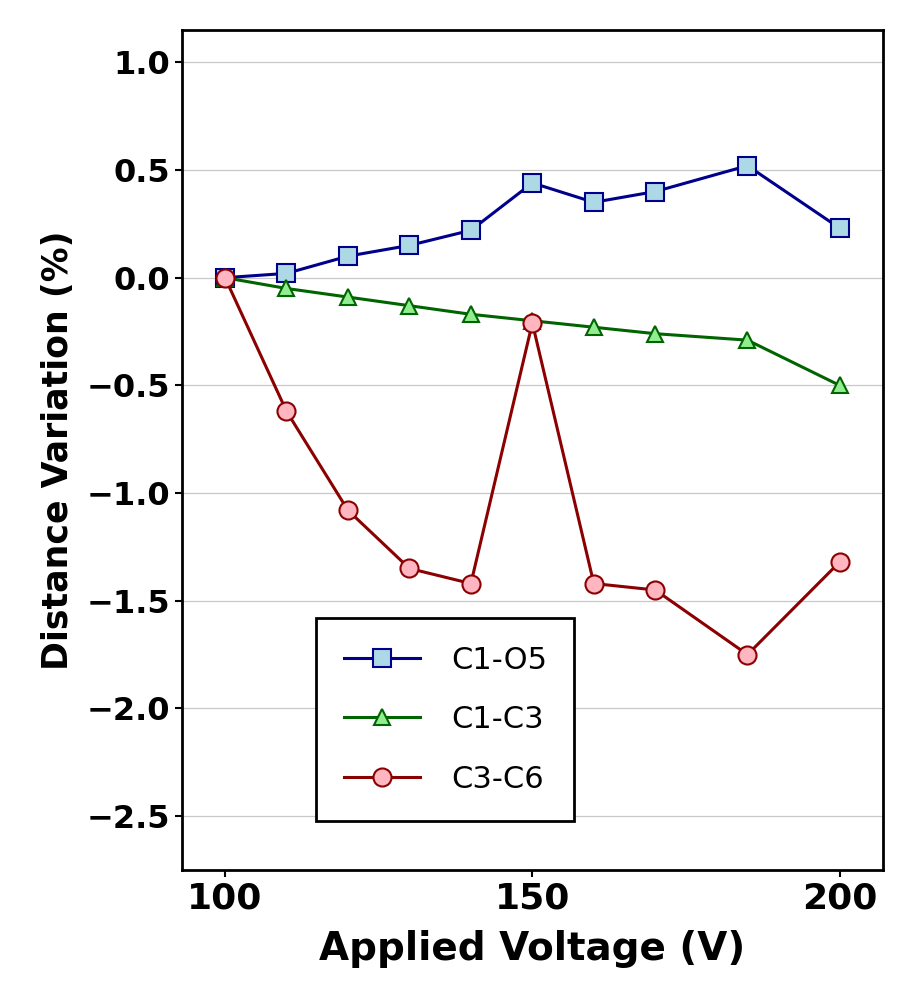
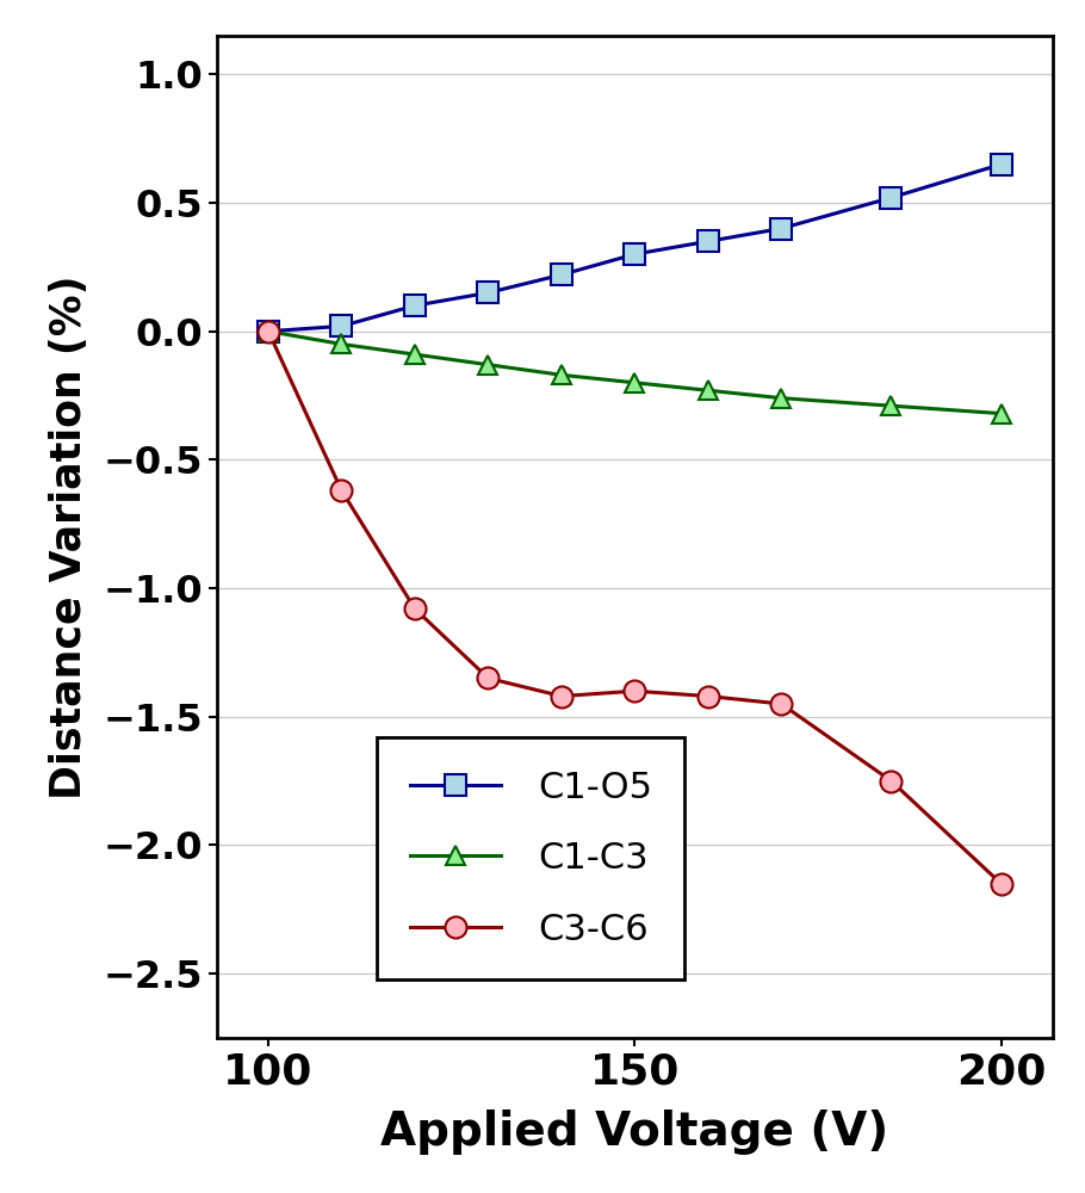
C1-O5/150: 0.44 -> 0.30
C3-C6/150: -0.21 -> -1.40
C1-O5/200: 0.23 -> 0.65
C1-C3/200: -0.50 -> -0.32
C3-C6/200: -1.32 -> -2.15
